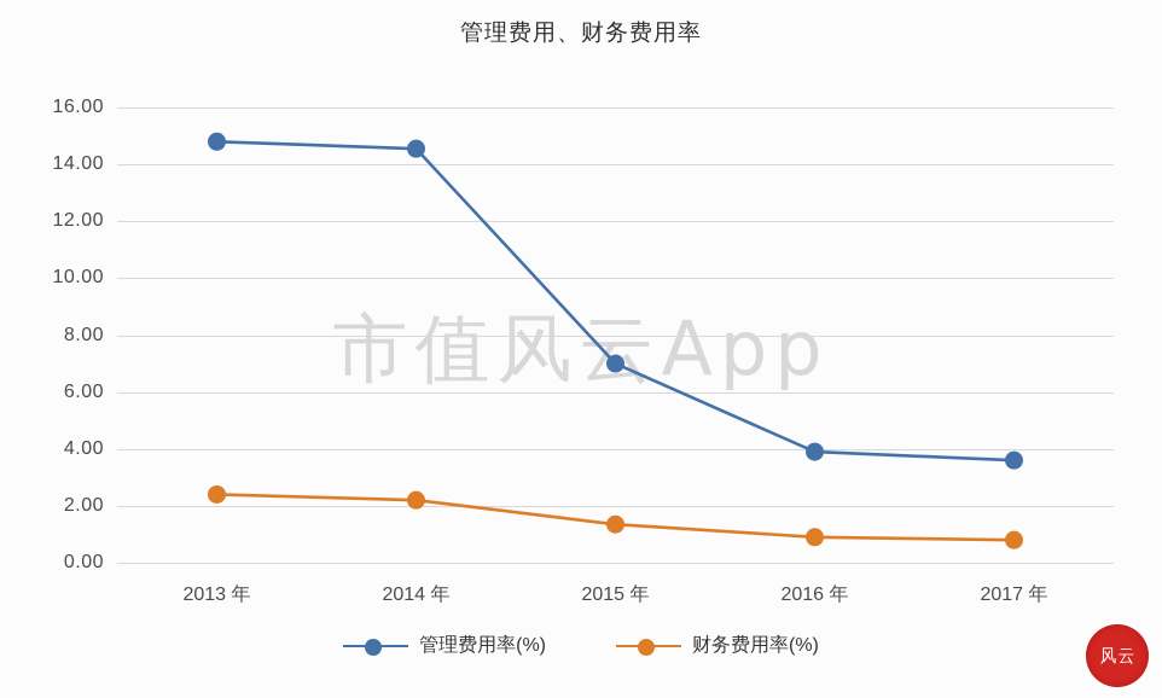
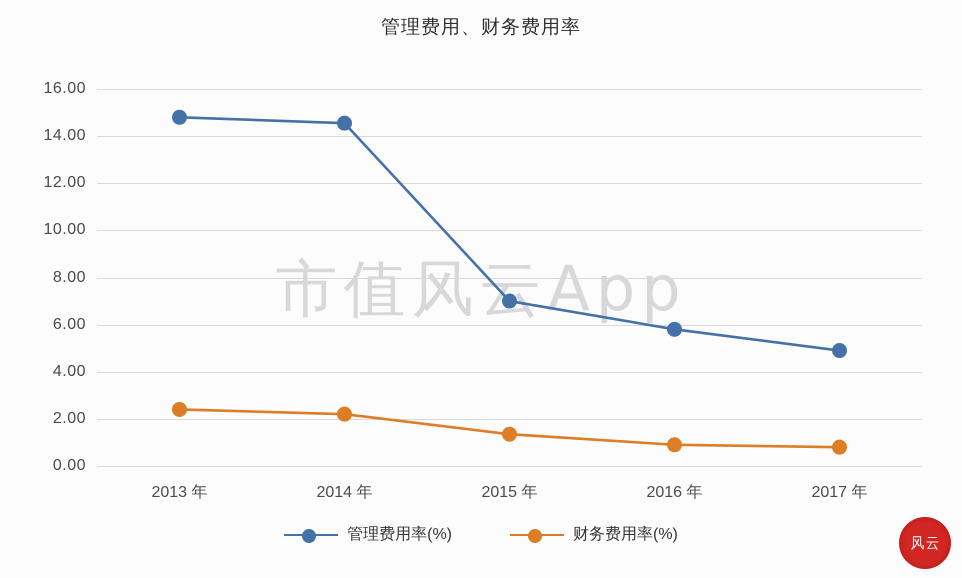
管理费用率(%)/2016 年: 3.9 -> 5.8
管理费用率(%)/2017 年: 3.6 -> 4.9
